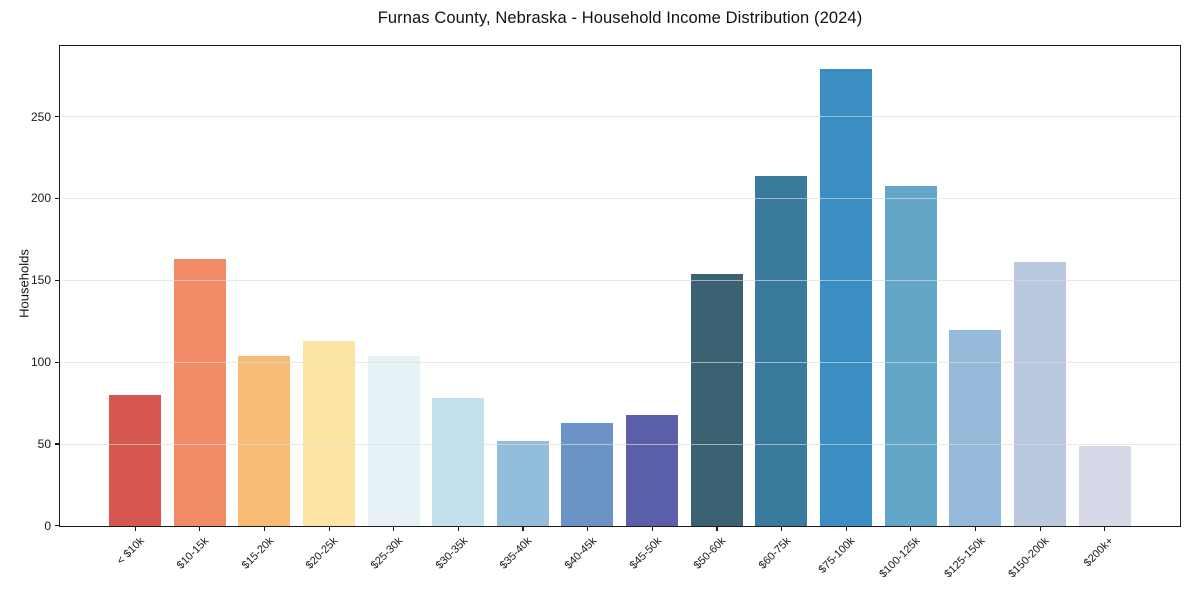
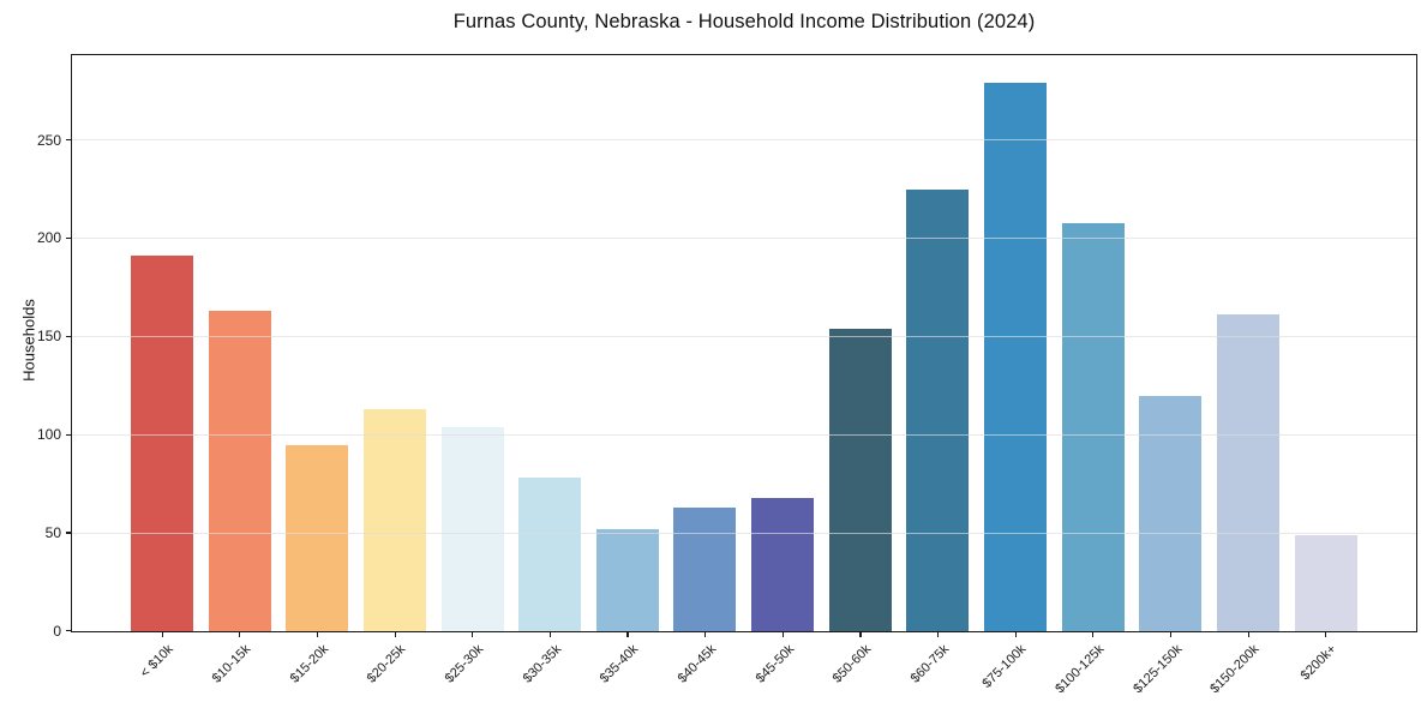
< $10k: 80 -> 191
$15-20k: 104 -> 95
$60-75k: 214 -> 225
